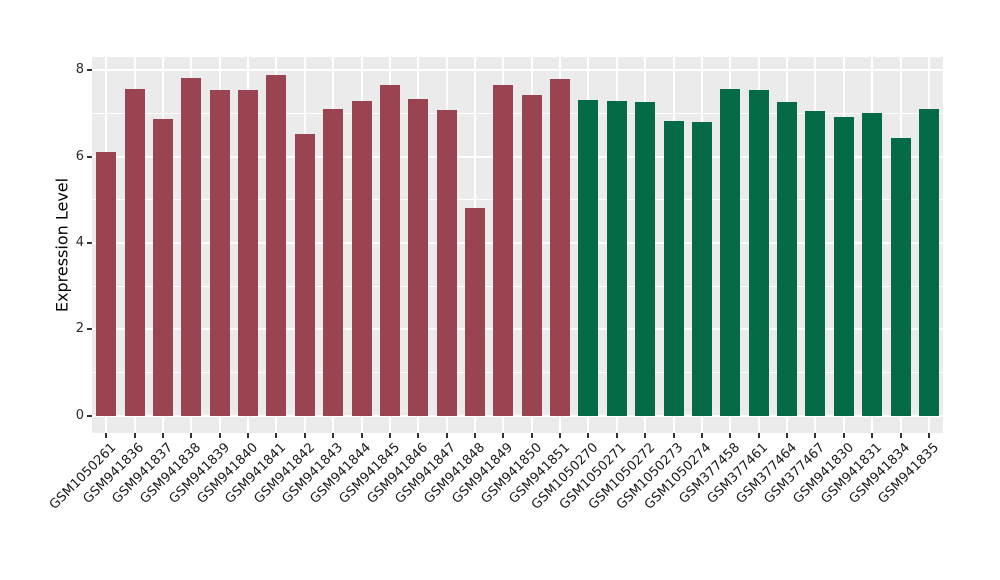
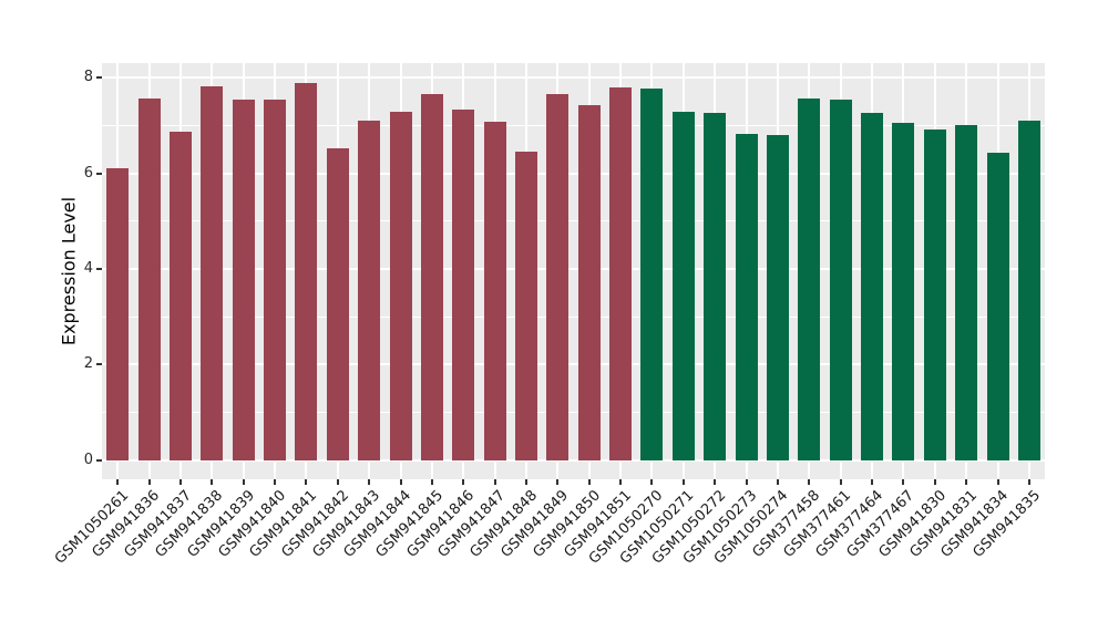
GSM941848: 4.8 -> 6.5
GSM1050270: 7.3 -> 7.8
